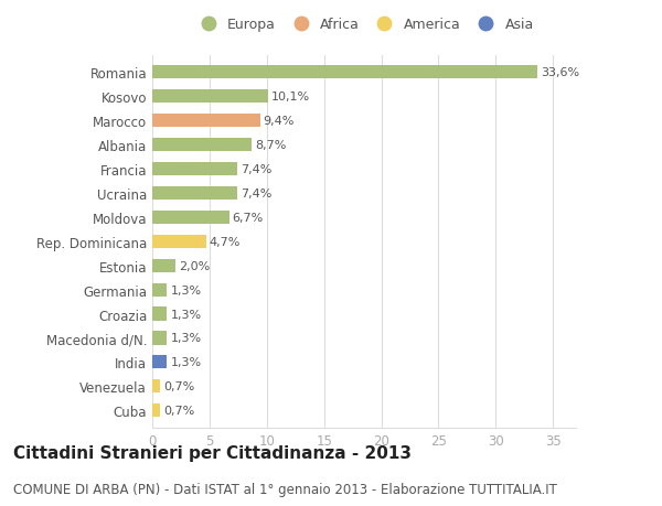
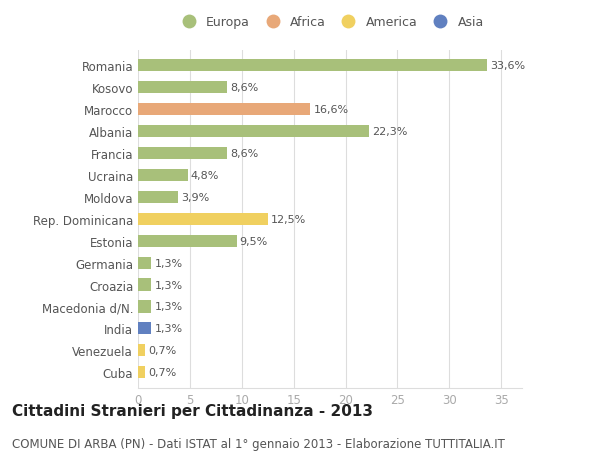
Kosovo: 10,1% -> 8,6%
Marocco: 9,4% -> 16,6%
Albania: 8,7% -> 22,3%
Francia: 7,4% -> 8,6%
Ucraina: 7,4% -> 4,8%
Moldova: 6,7% -> 3,9%
Rep. Dominicana: 4,7% -> 12,5%
Estonia: 2,0% -> 9,5%
